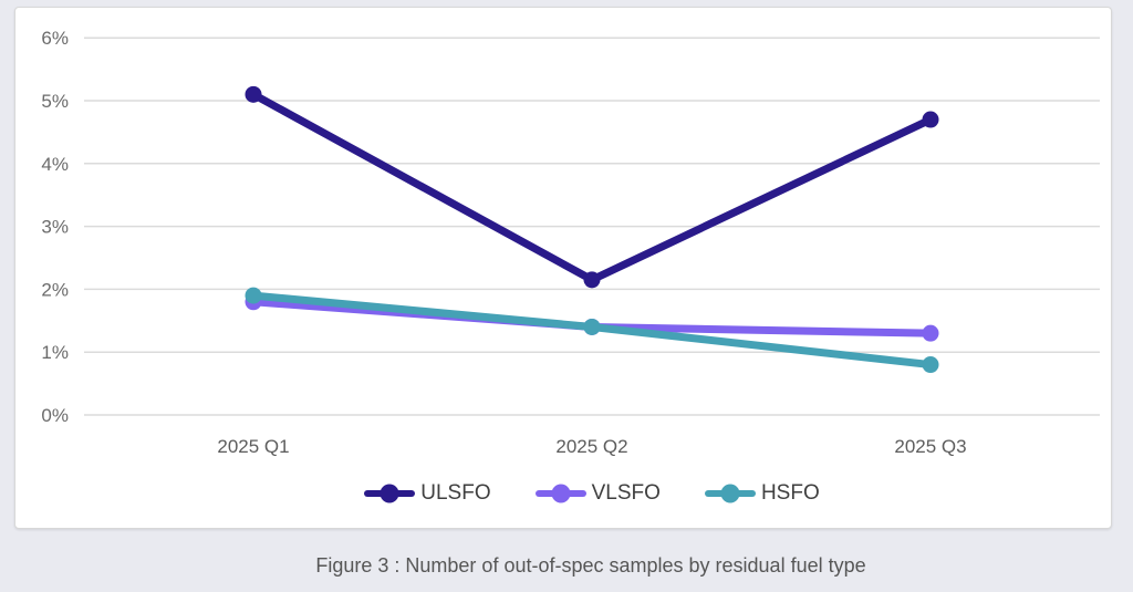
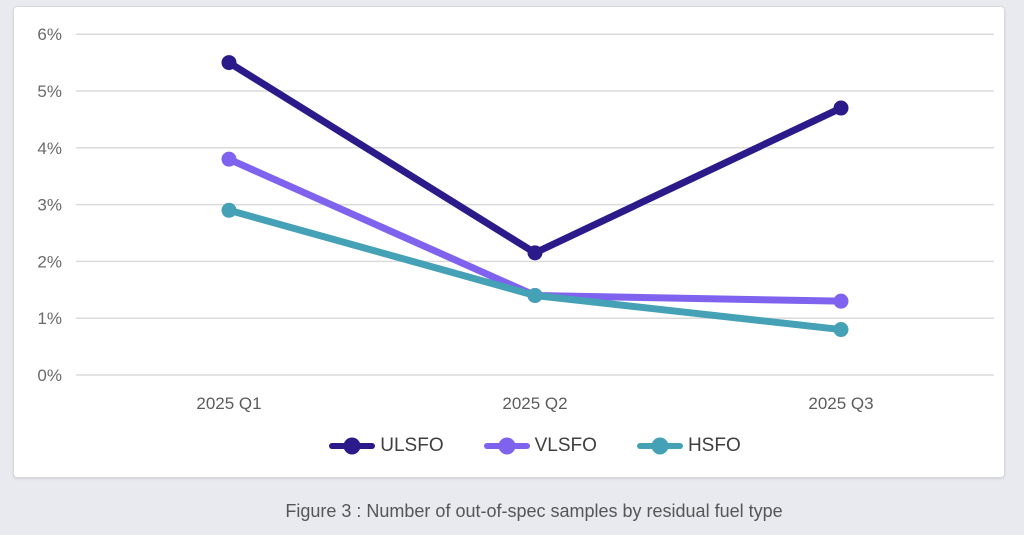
ULSFO/2025 Q1: 5.1% -> 5.5%
VLSFO/2025 Q1: 1.8% -> 3.8%
HSFO/2025 Q1: 1.9% -> 2.9%
